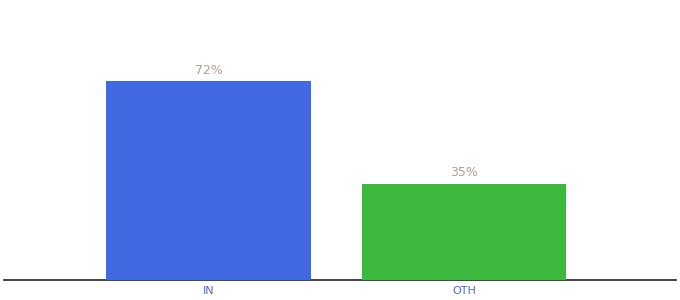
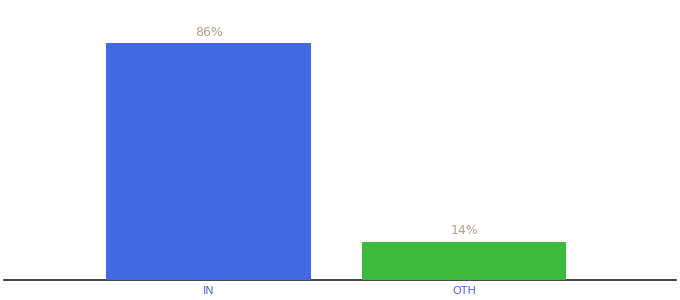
IN: 72% -> 86%
OTH: 35% -> 14%
